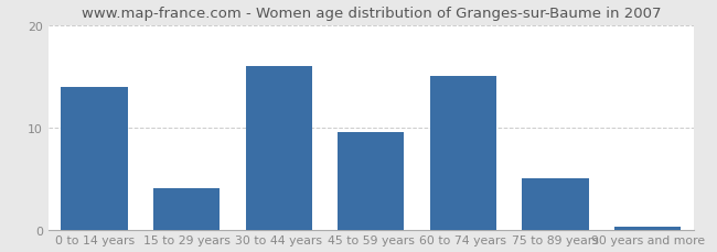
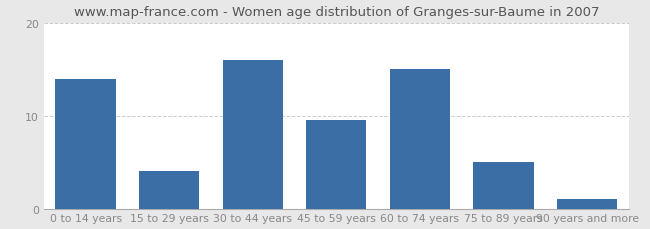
90 years and more: 0.3 -> 1.0
